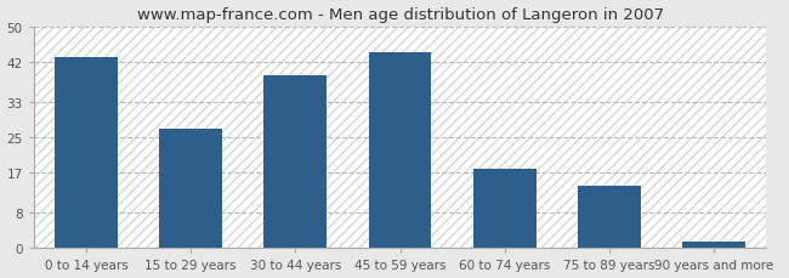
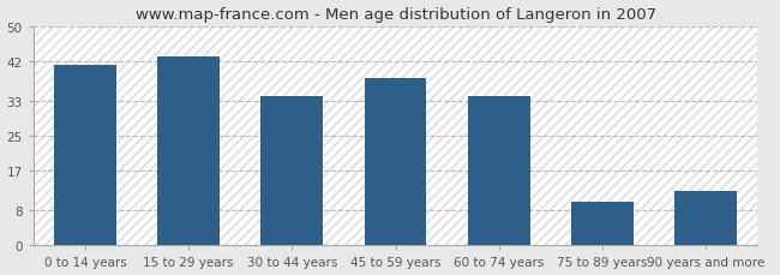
0 to 14 years: 43.0 -> 41.0
15 to 29 years: 27.0 -> 43.0
30 to 44 years: 39.0 -> 34.0
45 to 59 years: 44.0 -> 38.0
60 to 74 years: 18.0 -> 34.0
75 to 89 years: 14.0 -> 10.0
90 years and more: 1.5 -> 12.5
